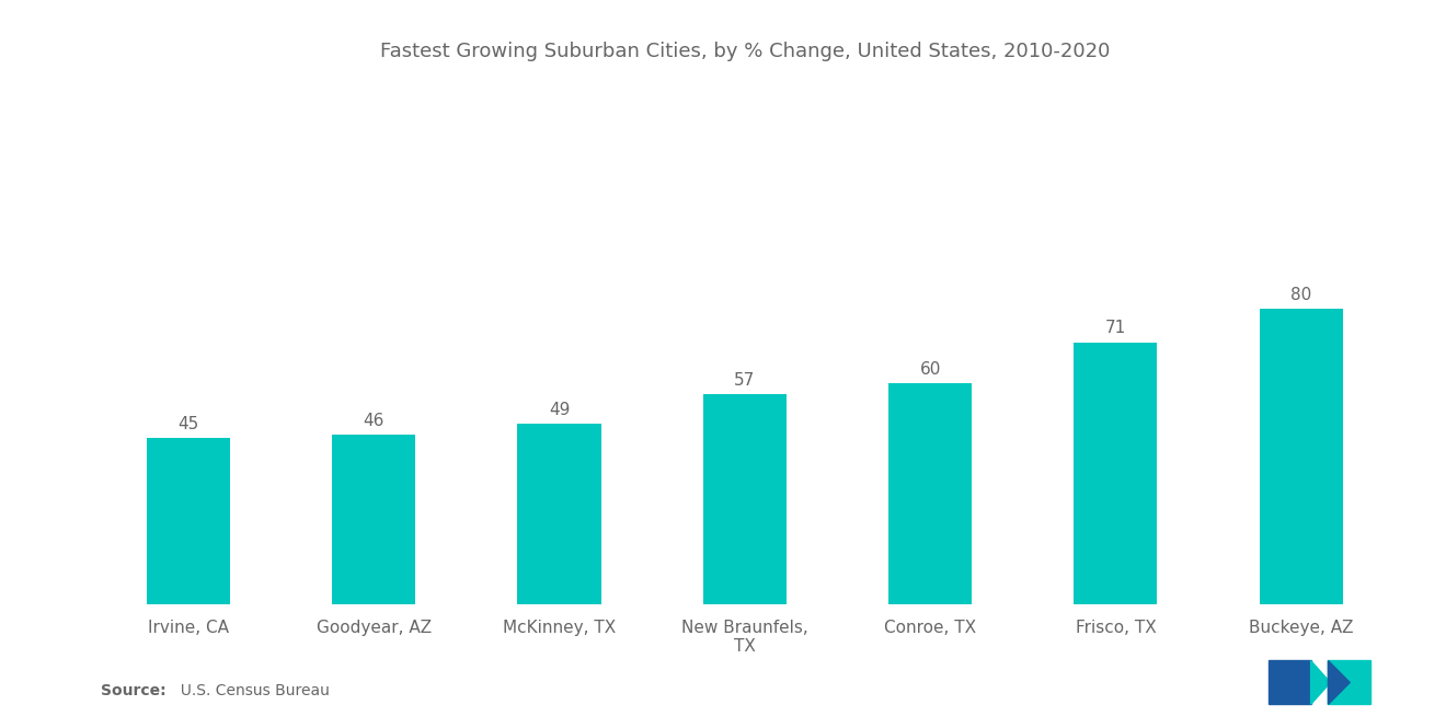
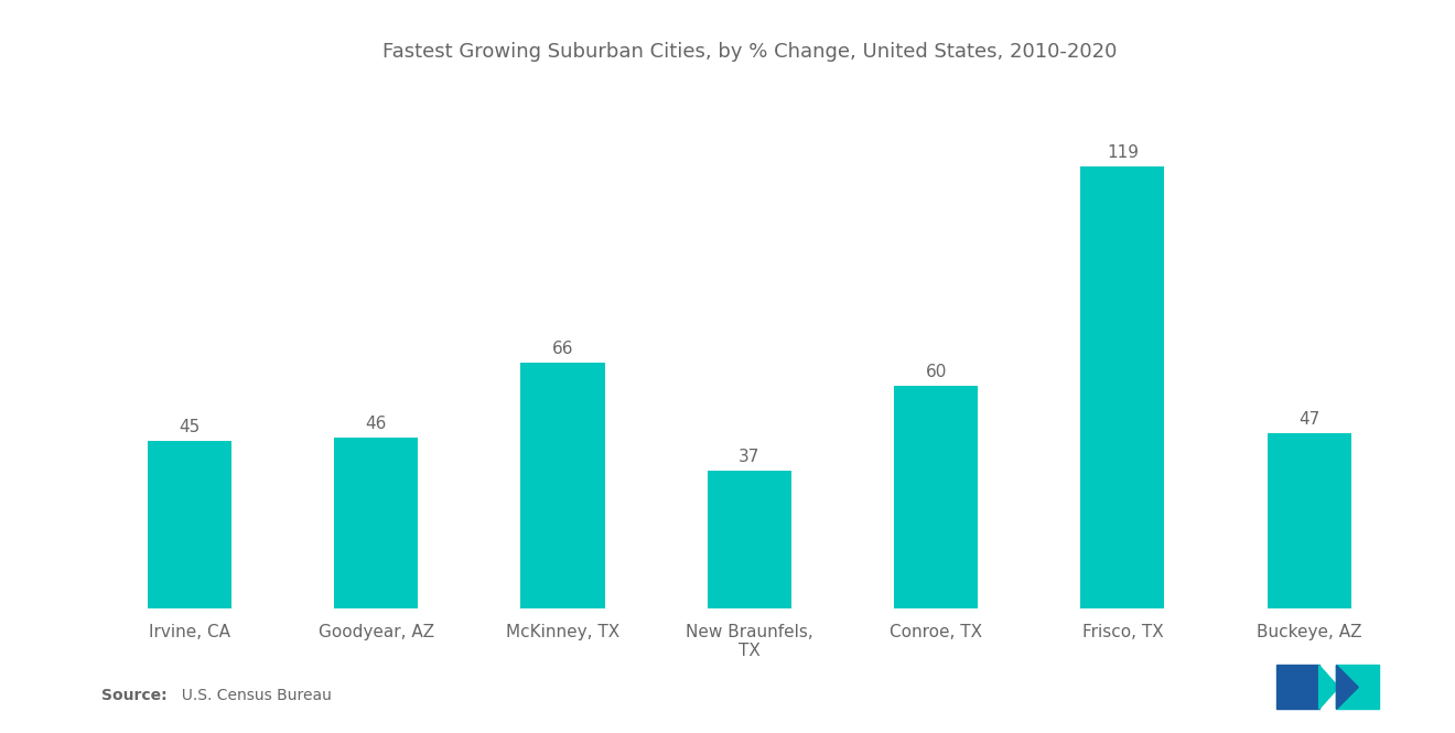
McKinney, TX: 49 -> 66
New Braunfels, TX: 57 -> 37
Frisco, TX: 71 -> 119
Buckeye, AZ: 80 -> 47
